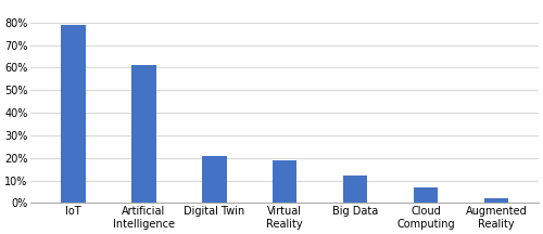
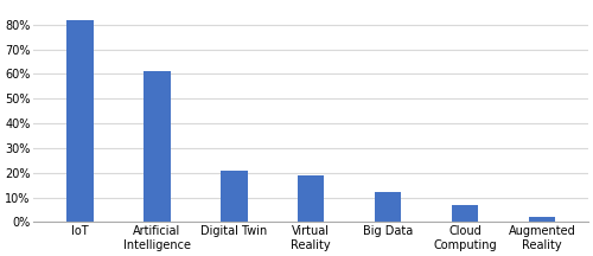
IoT: 79% -> 82%
